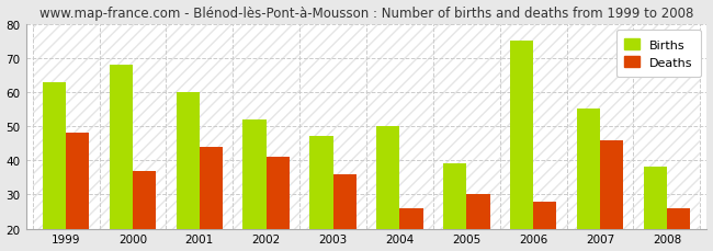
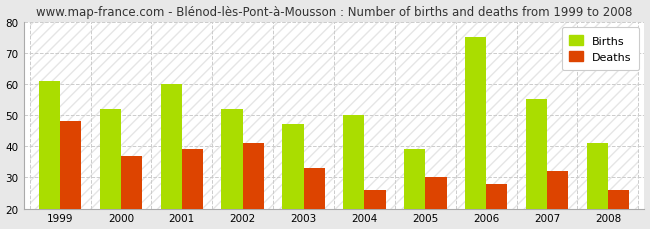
Births/1999: 63 -> 61
Births/2000: 68 -> 52
Deaths/2001: 44 -> 39
Deaths/2003: 36 -> 33
Deaths/2007: 46 -> 32
Births/2008: 38 -> 41
